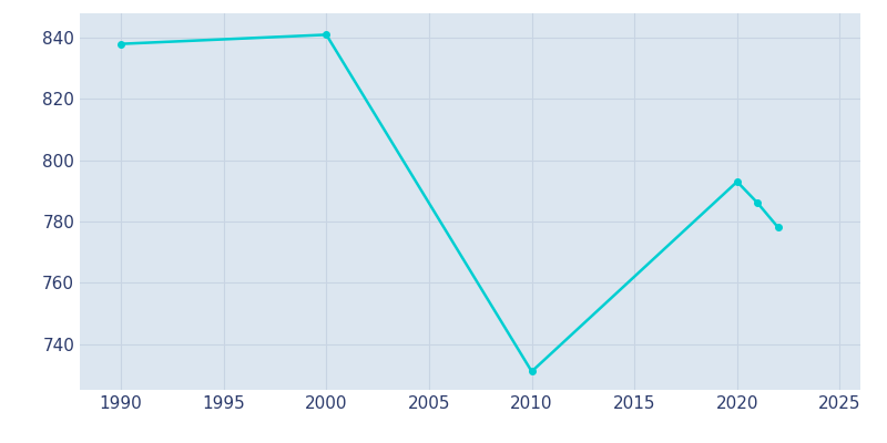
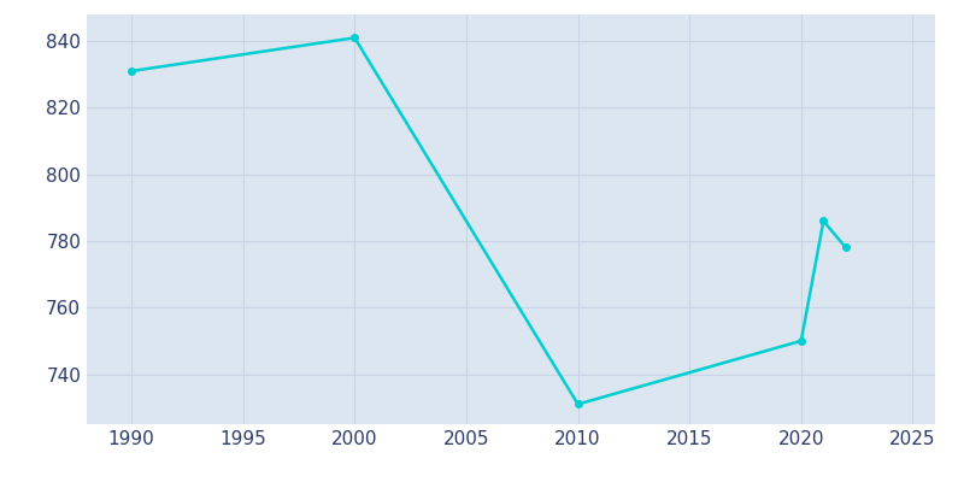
1990: 838 -> 831
2020: 793 -> 750
